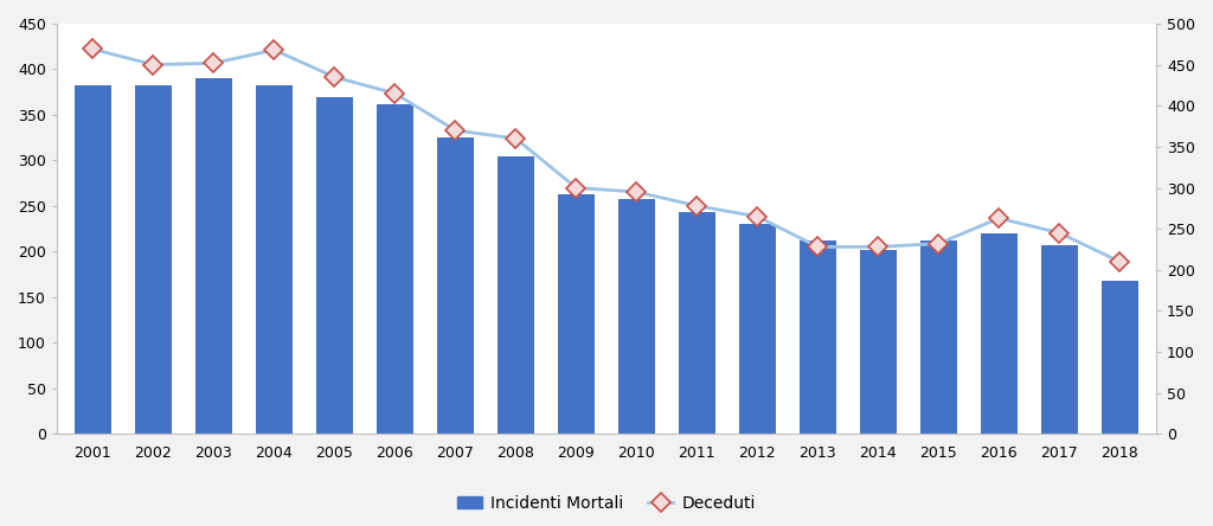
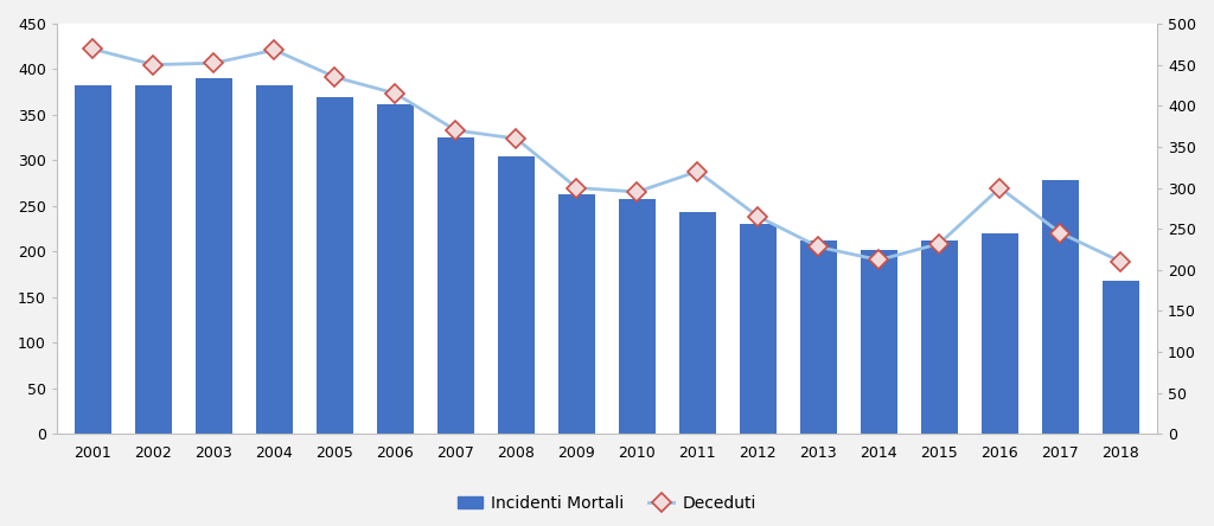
Deceduti/2011: 278 -> 320
Deceduti/2014: 228 -> 212
Deceduti/2016: 263 -> 300
Incidenti Mortali/2017: 207 -> 278
